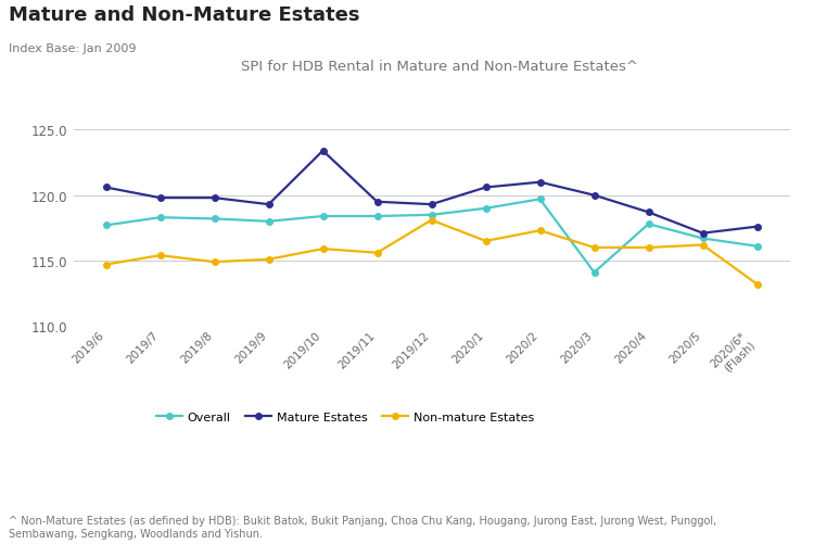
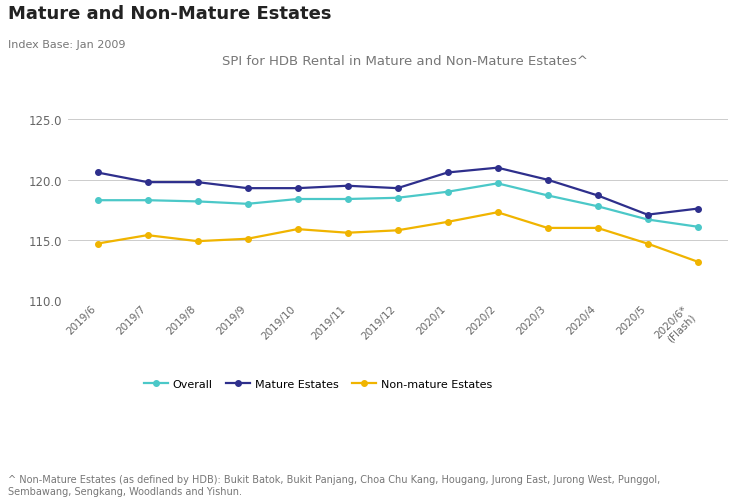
Overall/2019/6: 117.7 -> 118.3
Mature Estates/2019/10: 123.4 -> 119.3
Non-mature Estates/2019/12: 118.1 -> 115.8
Overall/2020/3: 114.1 -> 118.7
Non-mature Estates/2020/5: 116.2 -> 114.7
